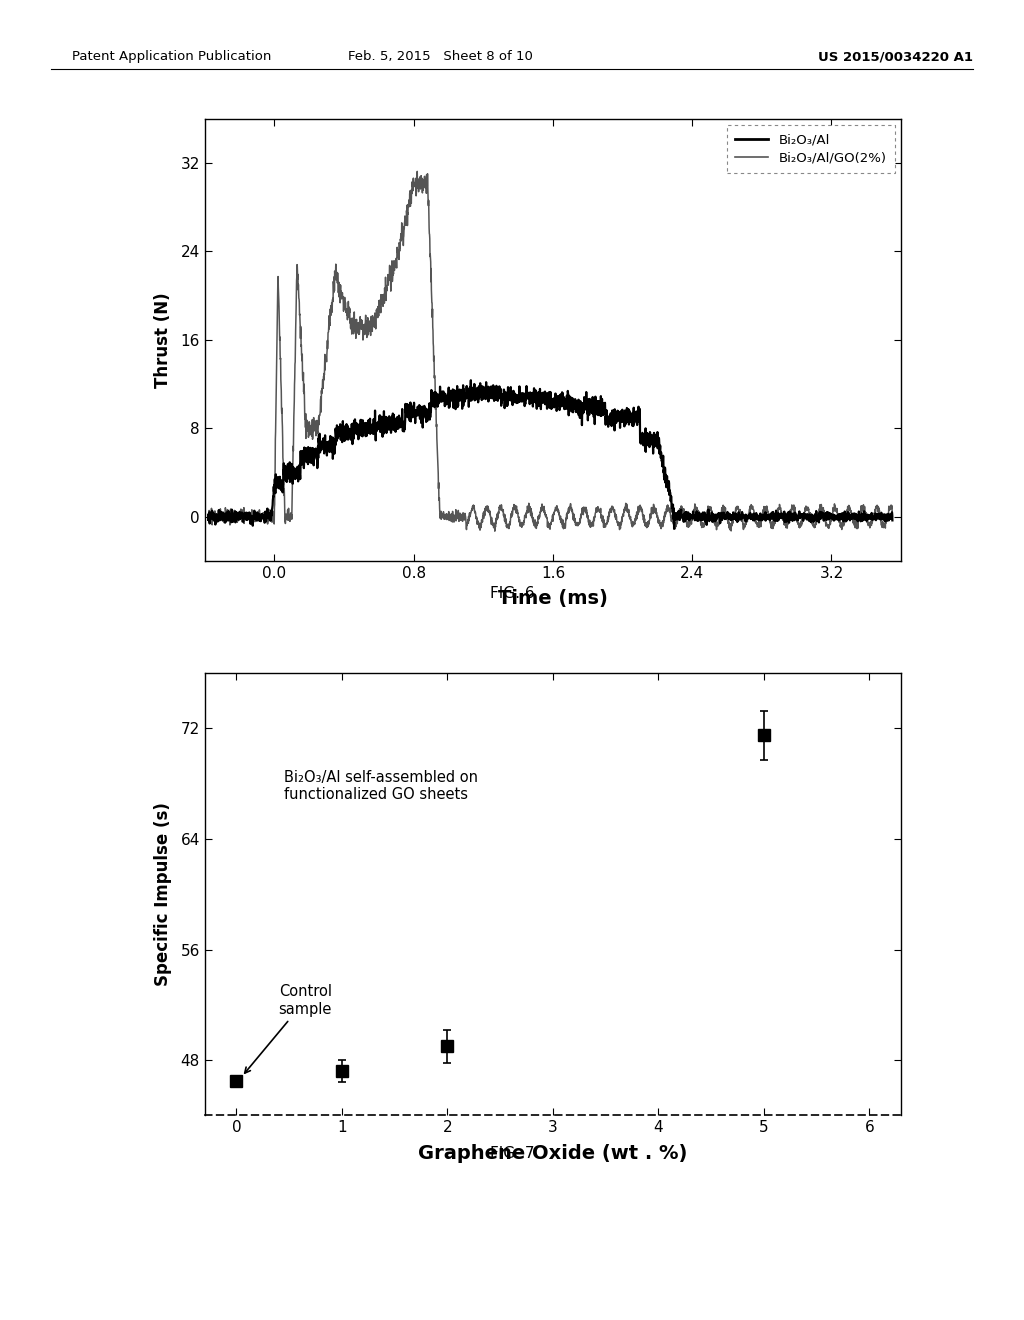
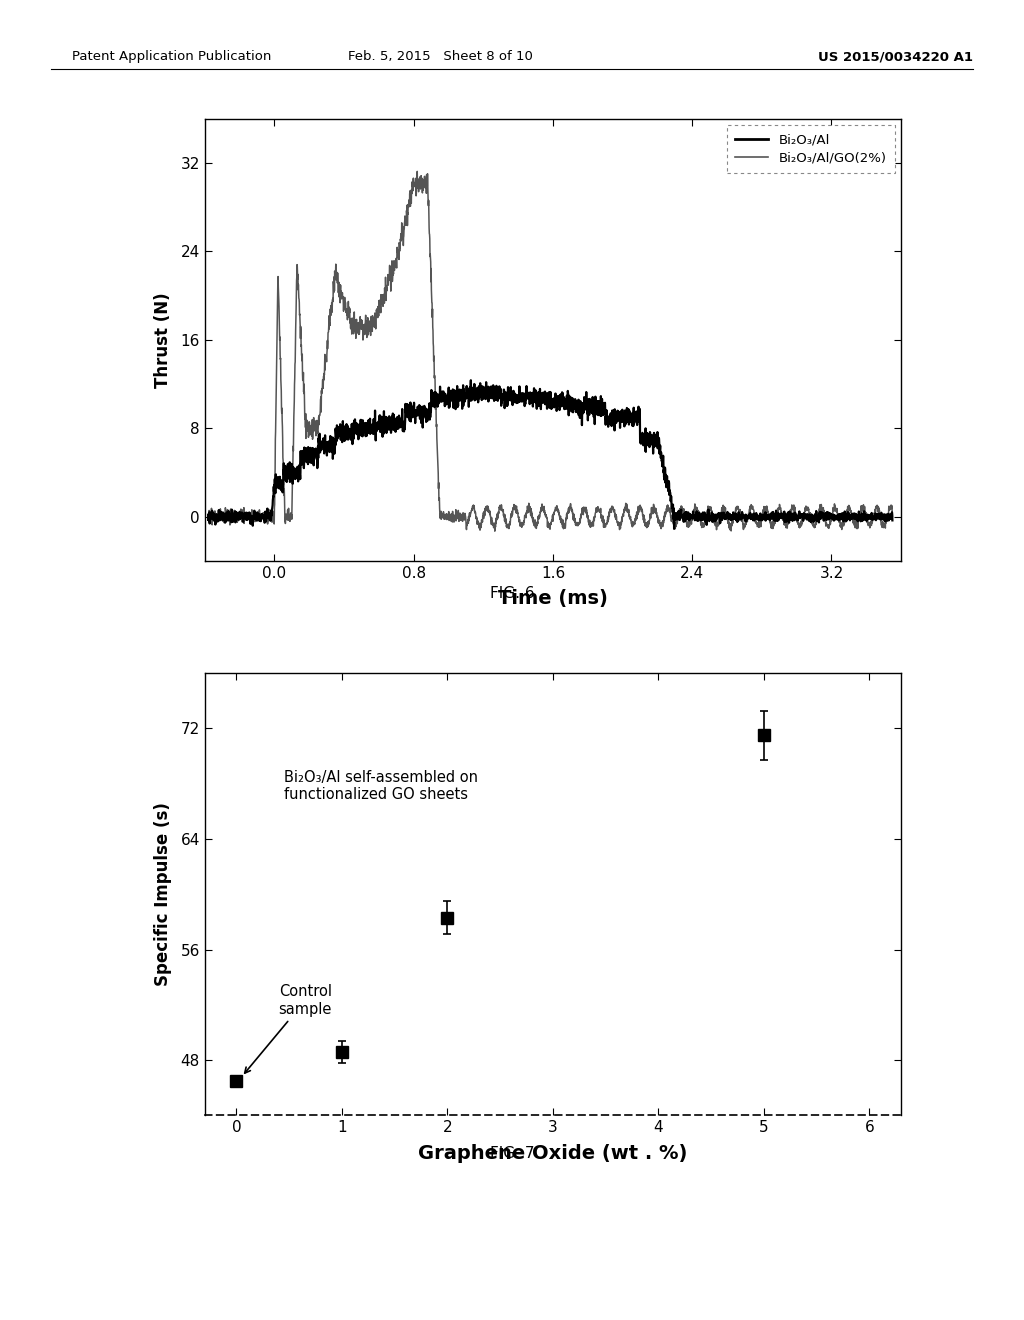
1: 47.2 -> 48.6
2: 49.0 -> 58.3
